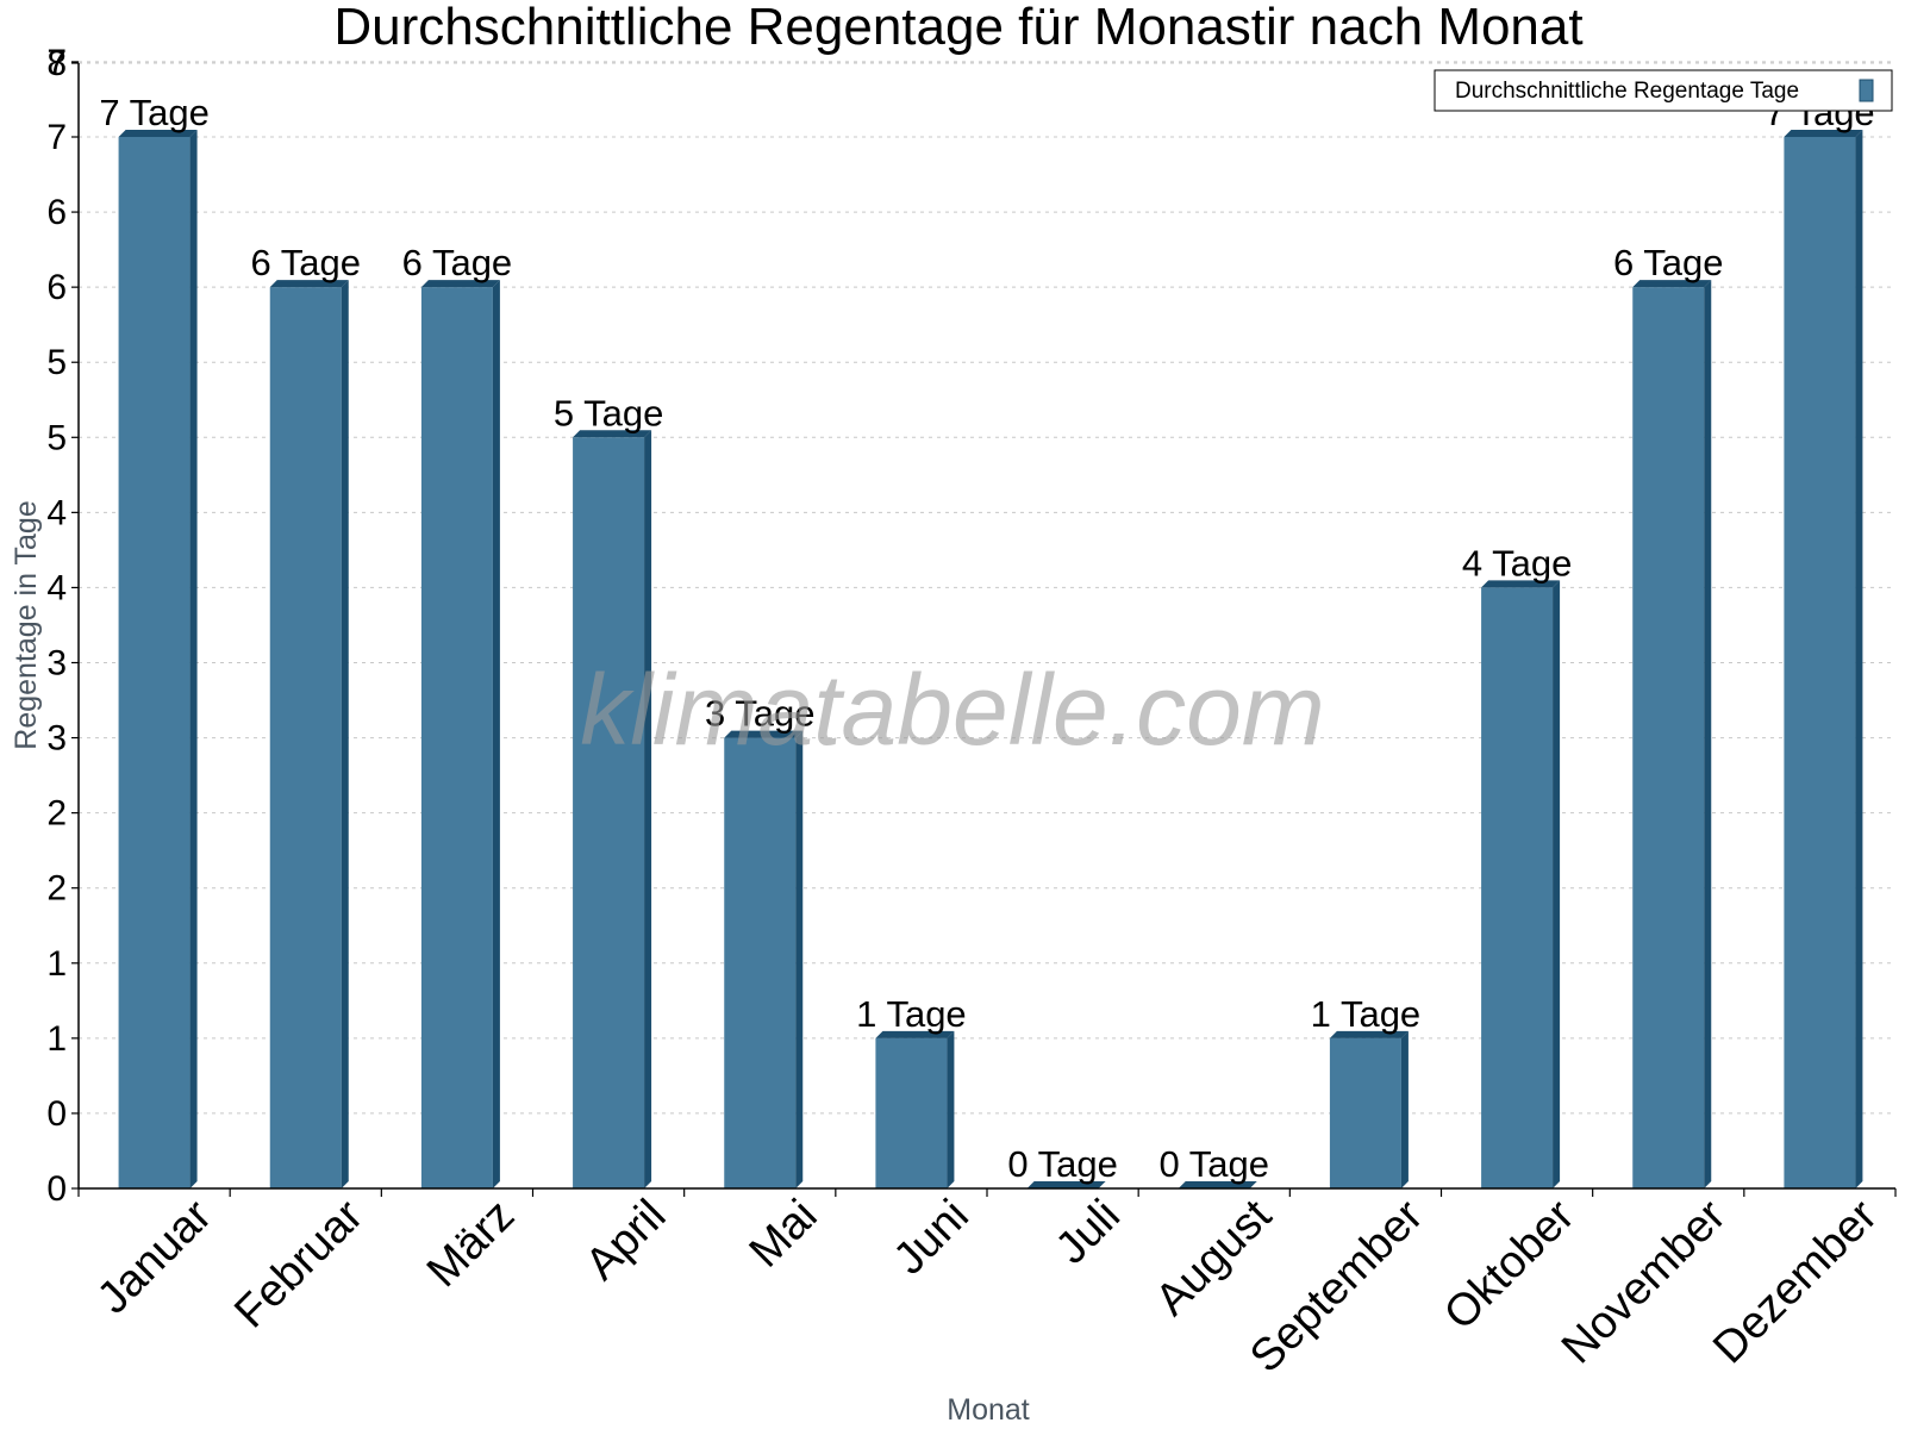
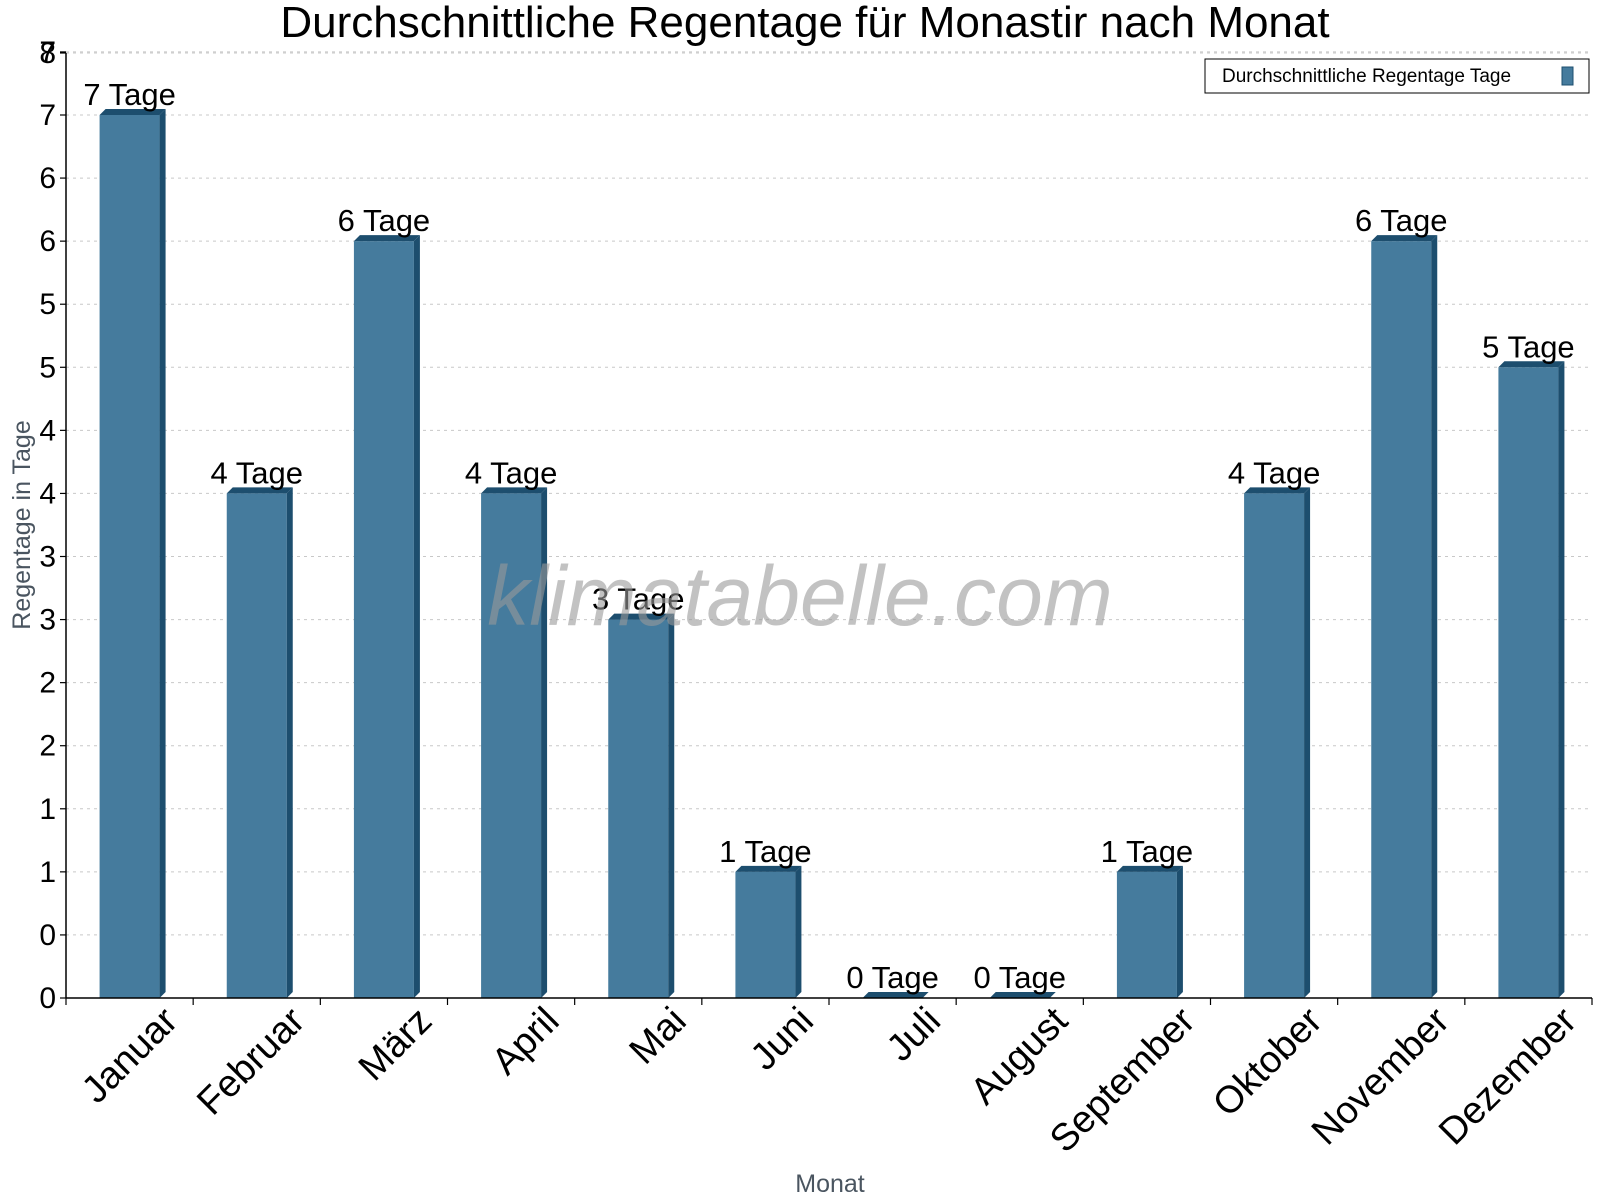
Februar: 6 -> 4
April: 5 -> 4
Dezember: 7 -> 5
